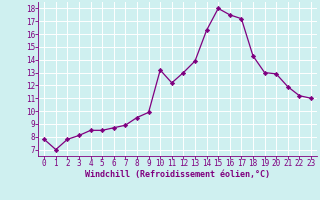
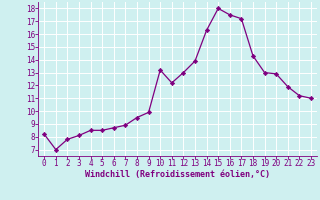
0: 7.8 -> 8.2
